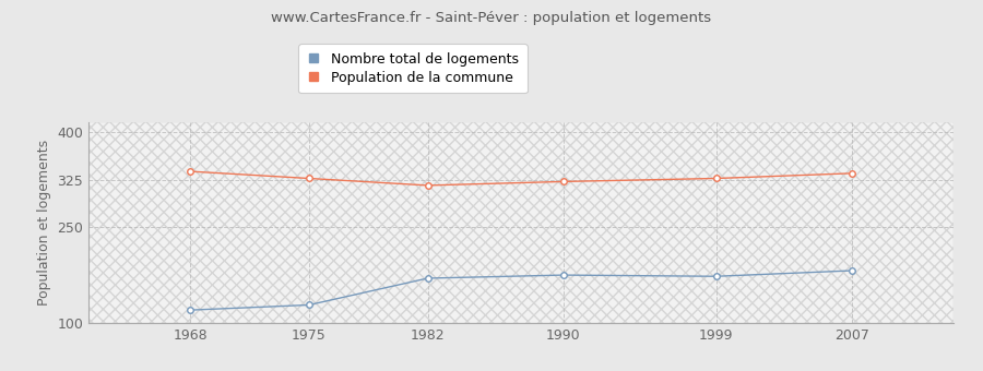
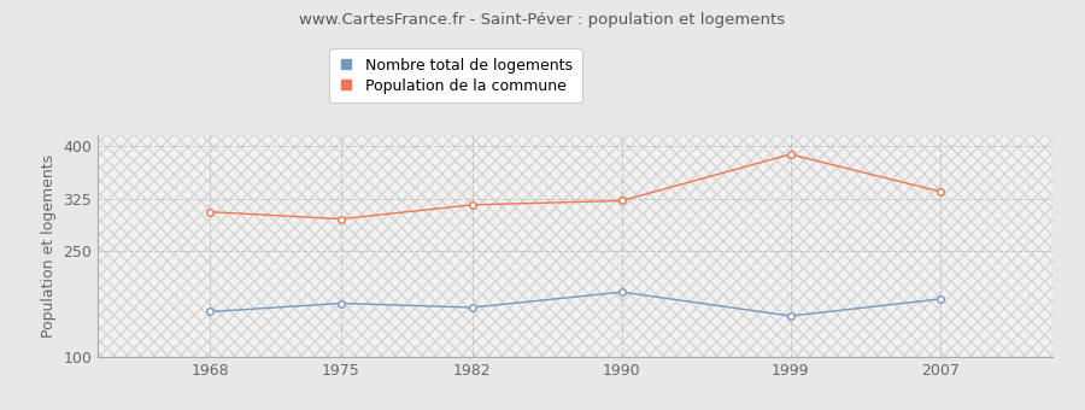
Nombre total de logements/1968: 120 -> 164
Population de la commune/1968: 338 -> 306
Nombre total de logements/1975: 128 -> 176
Population de la commune/1975: 327 -> 296
Nombre total de logements/1990: 175 -> 192
Nombre total de logements/1999: 173 -> 158
Population de la commune/1999: 327 -> 388
